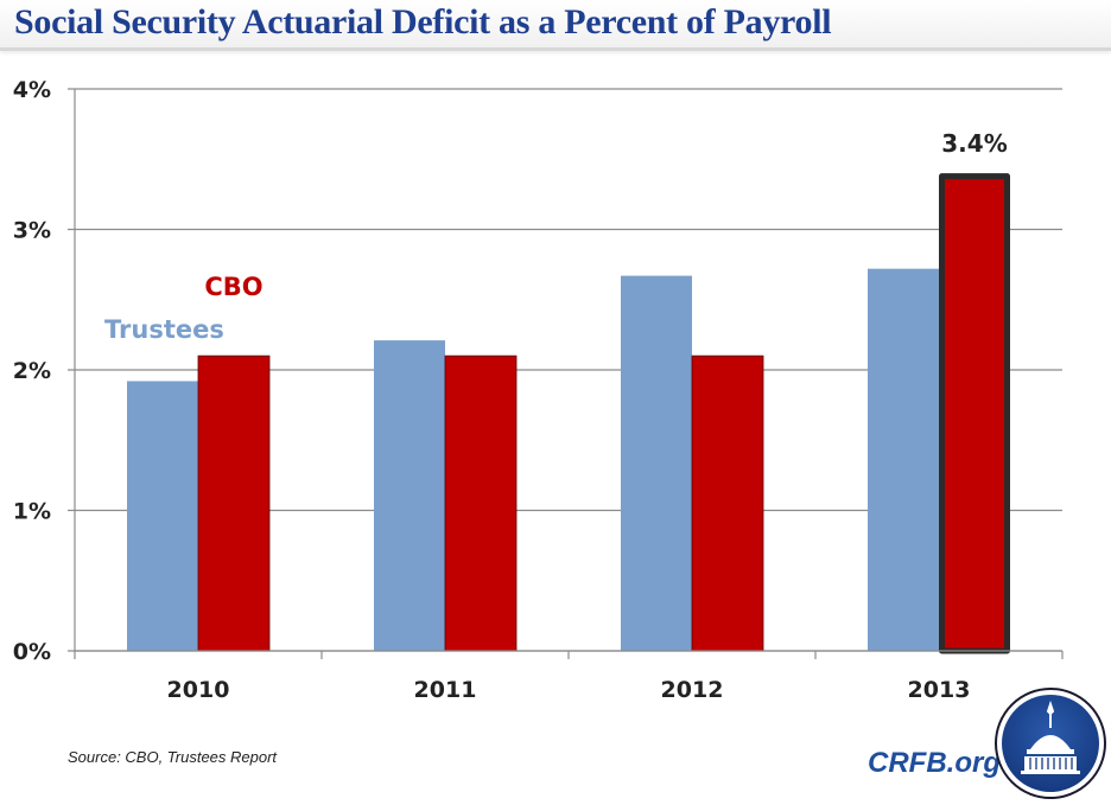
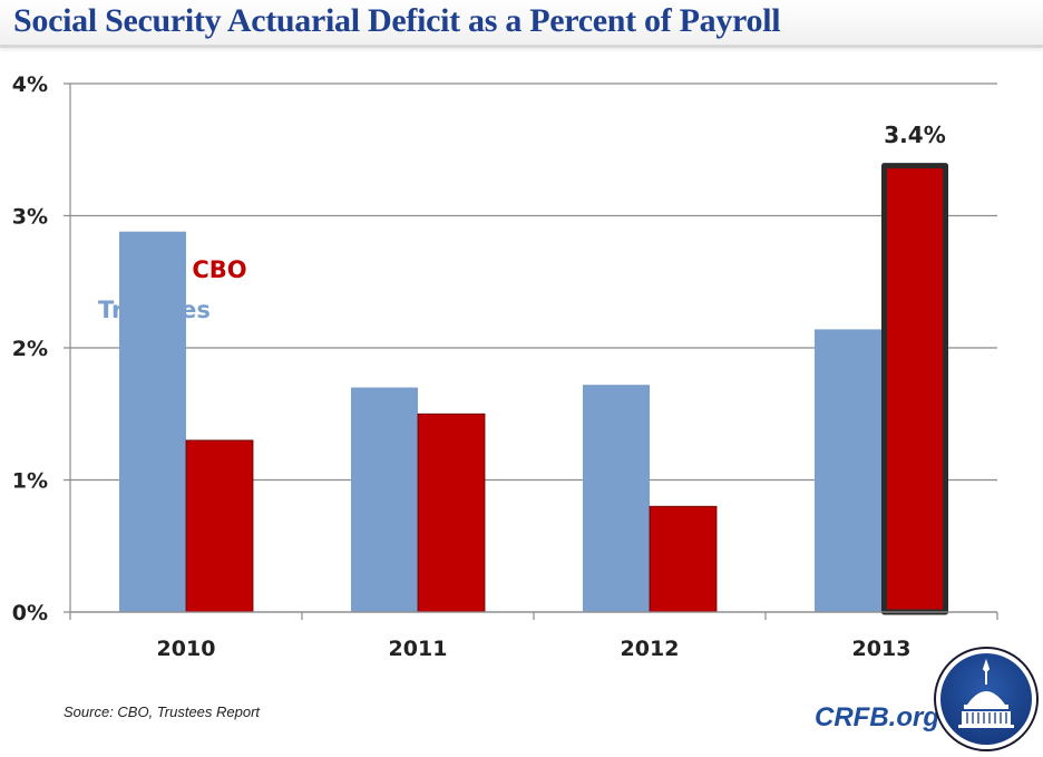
Trustees/2010: 1.92% -> 2.88%
CBO/2010: 2.1% -> 1.3%
Trustees/2011: 2.21% -> 1.70%
CBO/2011: 2.1% -> 1.5%
Trustees/2012: 2.67% -> 1.72%
CBO/2012: 2.1% -> 0.8%
Trustees/2013: 2.72% -> 2.14%
